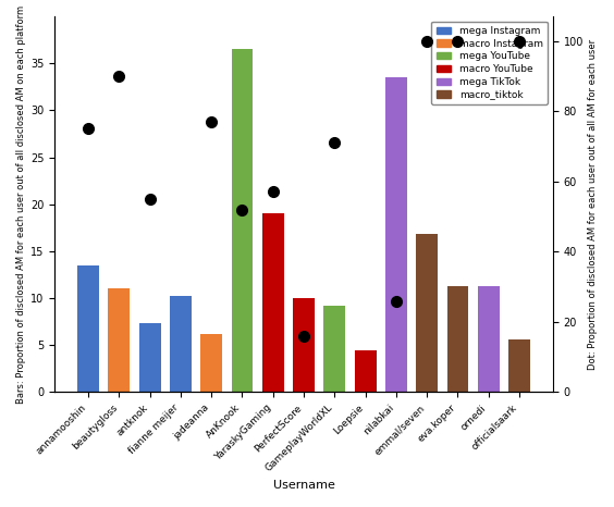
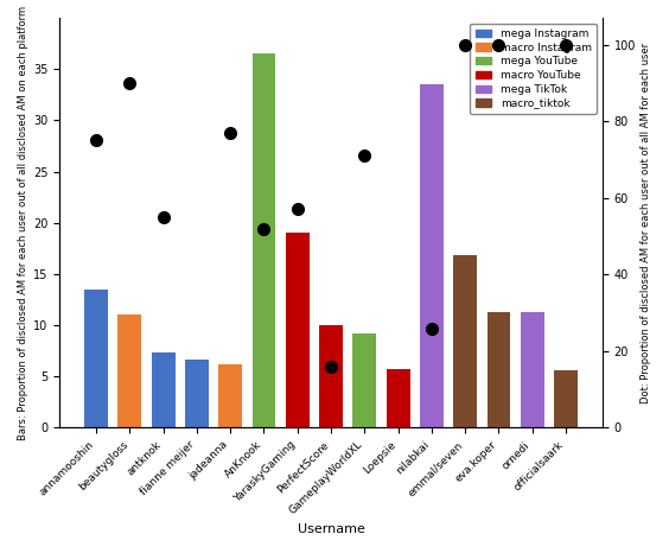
fianne meijer: 10.2 -> 6.6
Loepsie: 4.4 -> 5.7
